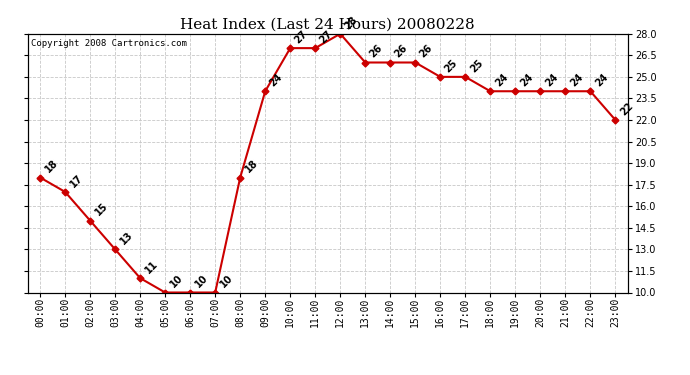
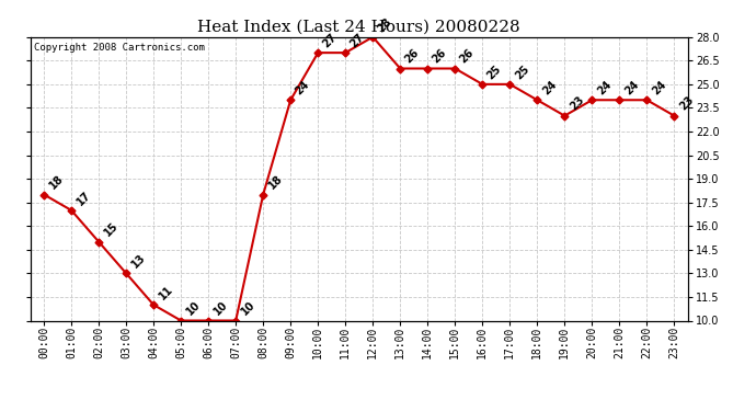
19:00: 24 -> 23
23:00: 22 -> 23
